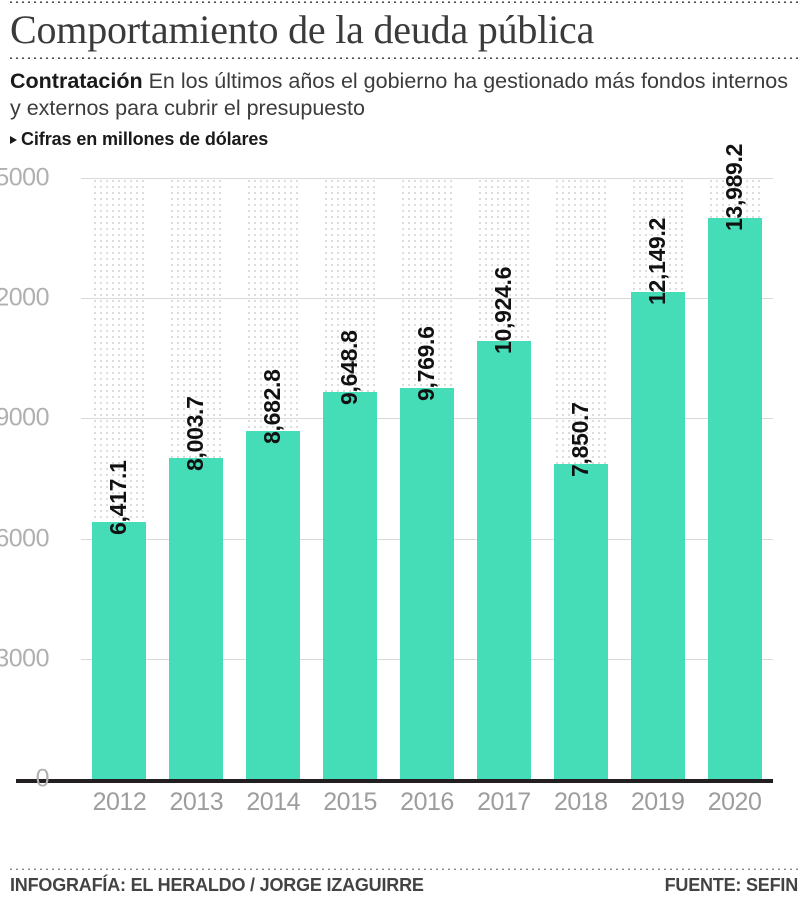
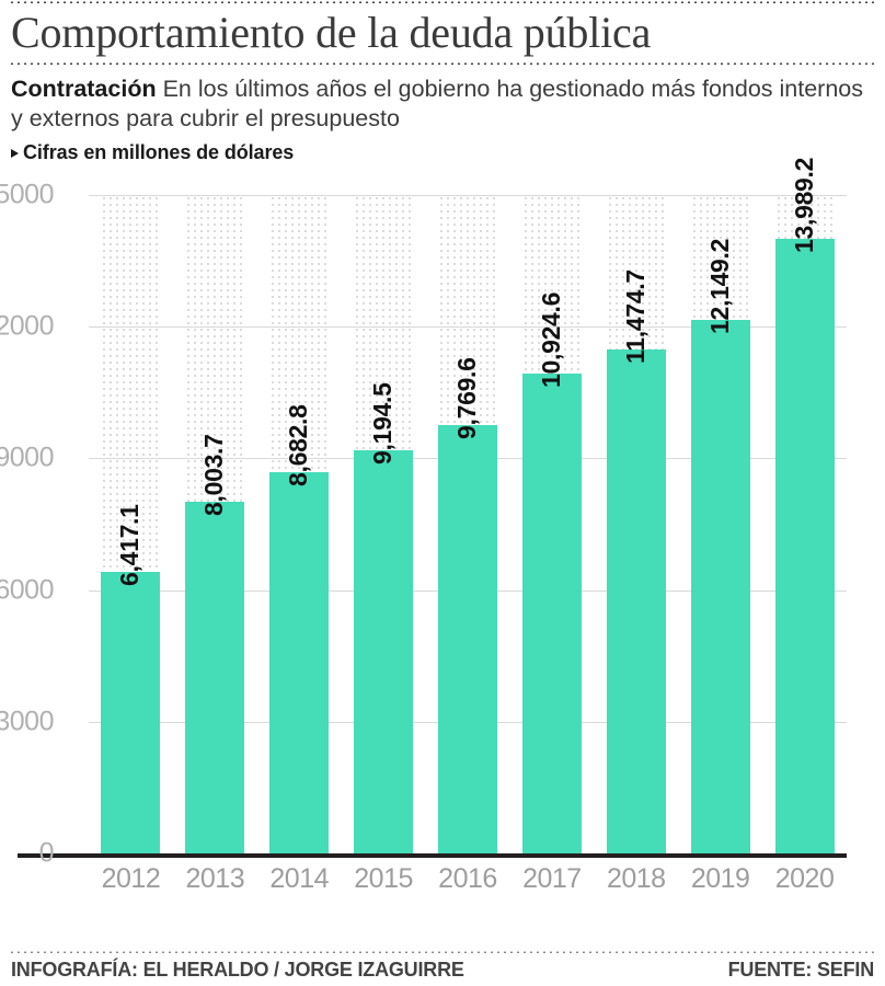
2015: 9,648.8 -> 9,194.5
2018: 7,850.7 -> 11,474.7
